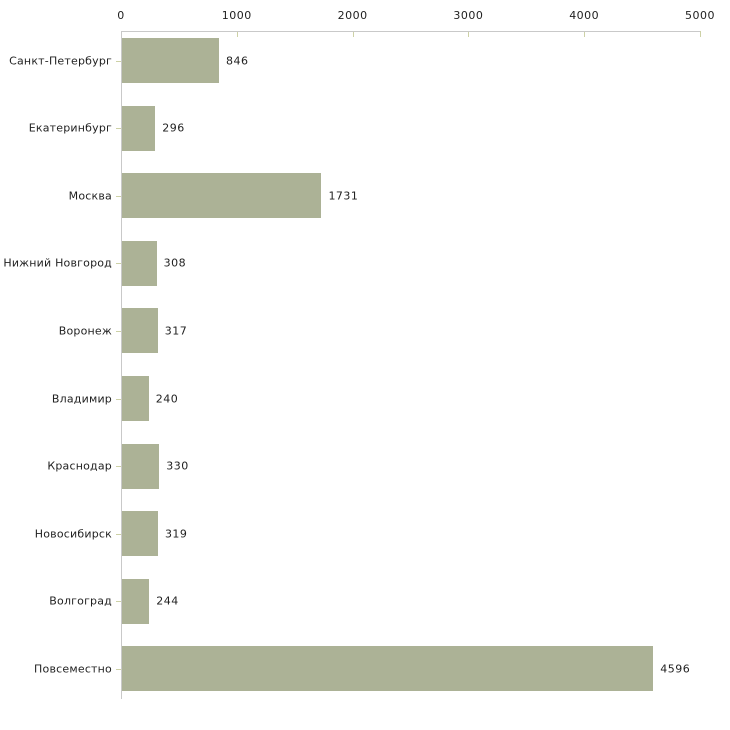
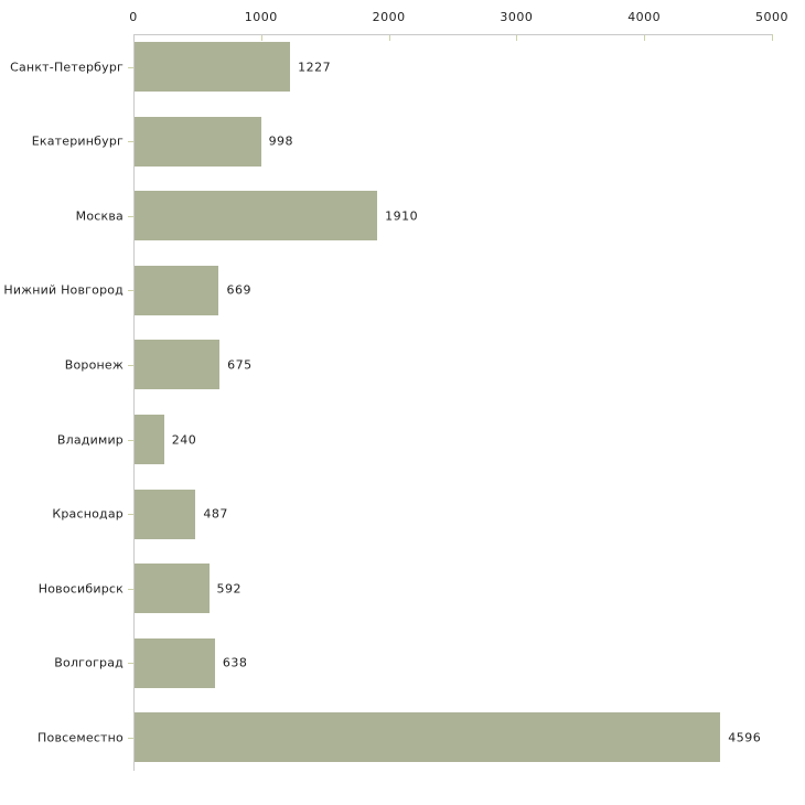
Санкт-Петербург: 846 -> 1227
Екатеринбург: 296 -> 998
Москва: 1731 -> 1910
Нижний Новгород: 308 -> 669
Воронеж: 317 -> 675
Краснодар: 330 -> 487
Новосибирск: 319 -> 592
Волгоград: 244 -> 638
